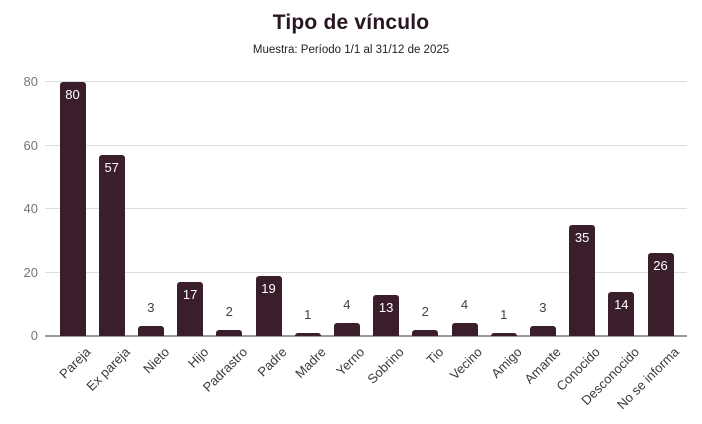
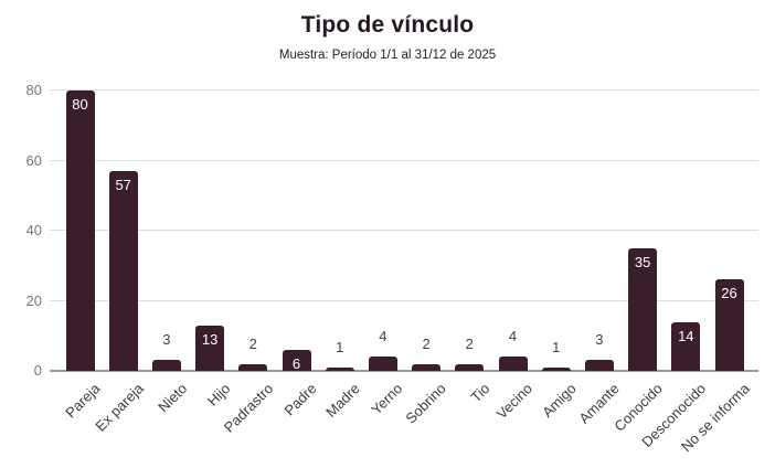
Hijo: 17 -> 13
Padre: 19 -> 6
Sobrino: 13 -> 2
